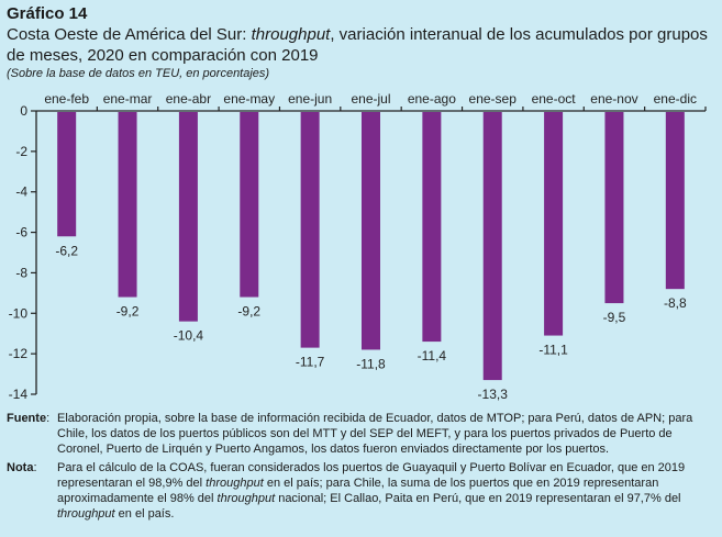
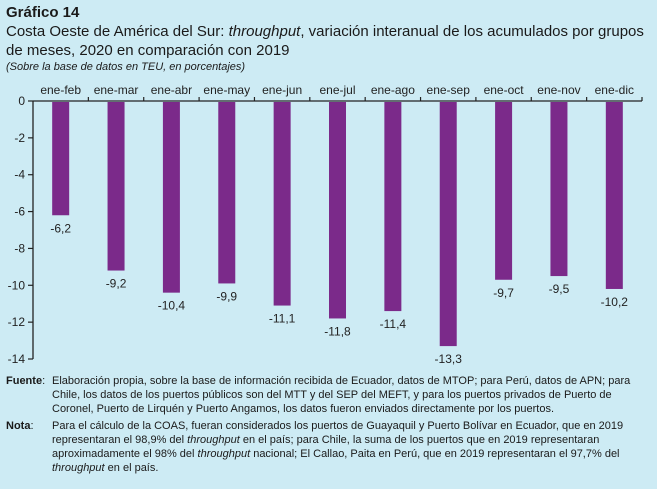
ene-may: -9,2 -> -9,9
ene-jun: -11,7 -> -11,1
ene-oct: -11,1 -> -9,7
ene-dic: -8,8 -> -10,2
